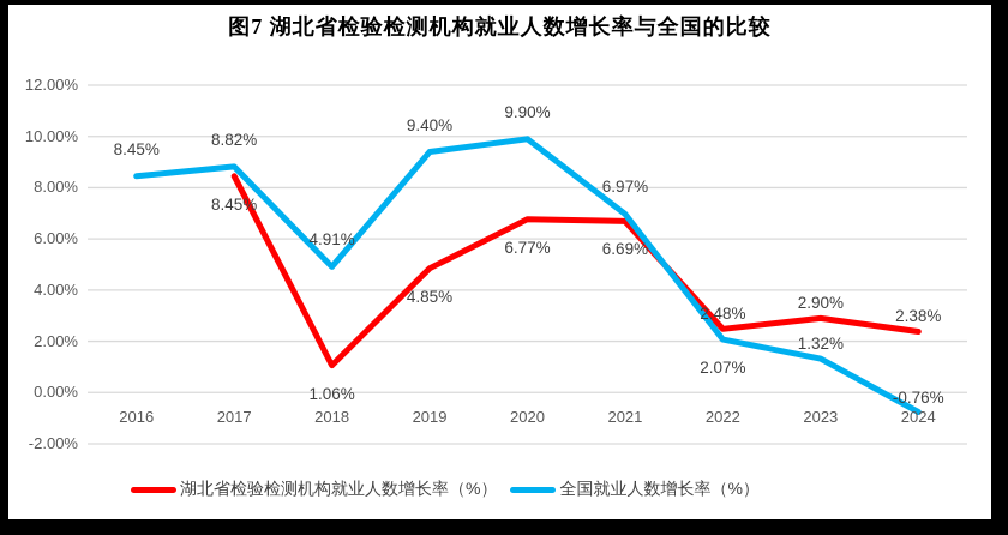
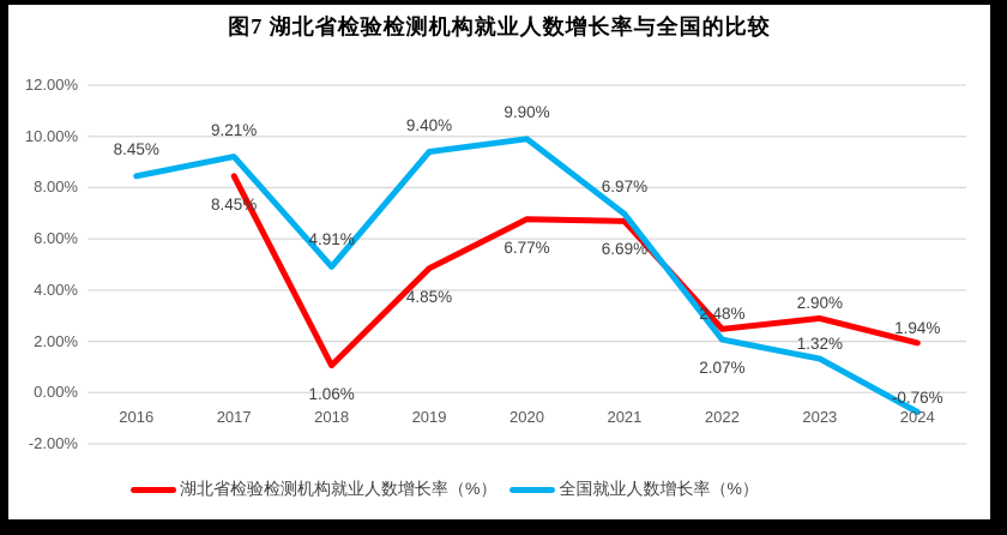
全国就业人数增长率（%）/2017: 8.82% -> 9.21%
湖北省检验检测机构就业人数增长率（%）/2024: 2.38% -> 1.94%
